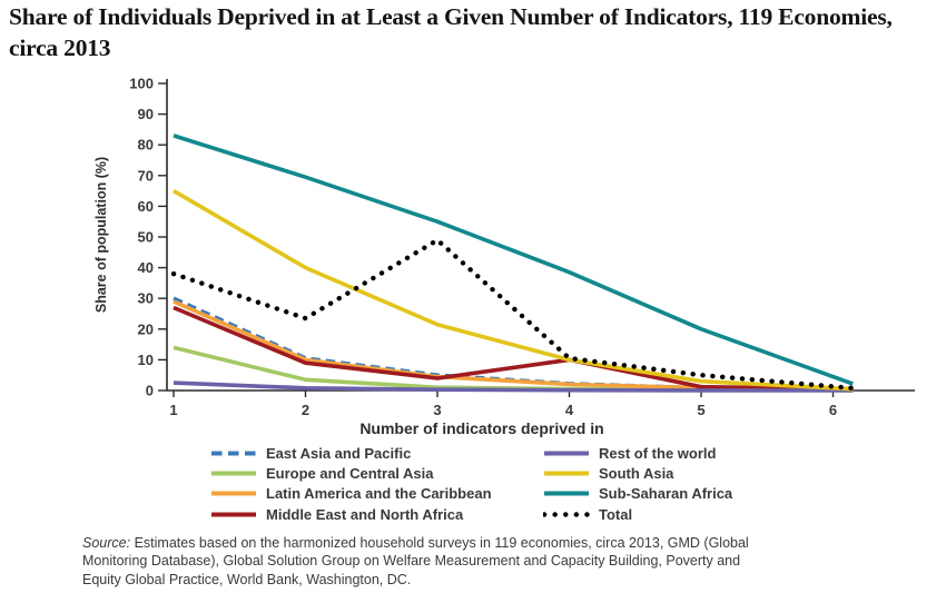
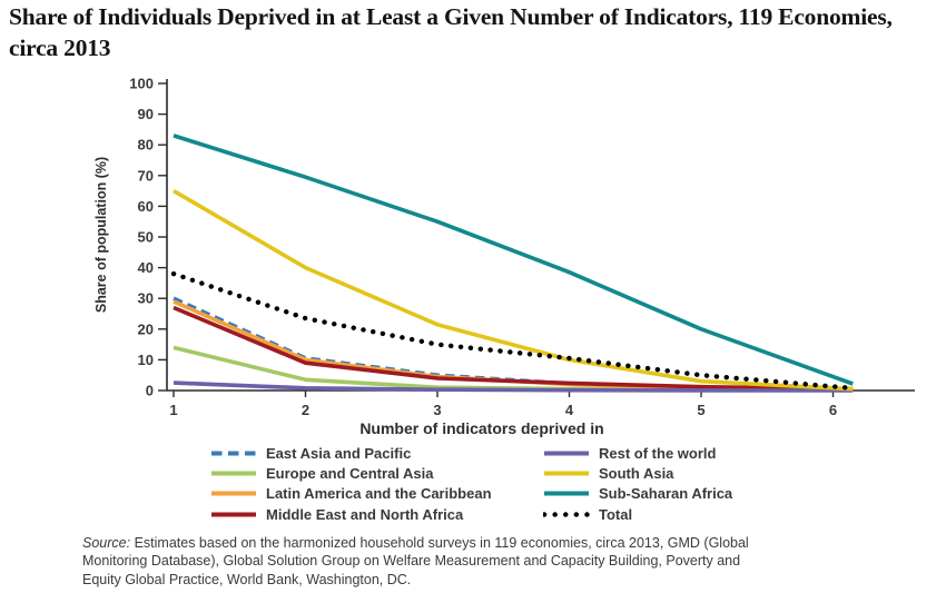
Total/3: 49 -> 15
Middle East and North Africa/4: 10 -> 2
